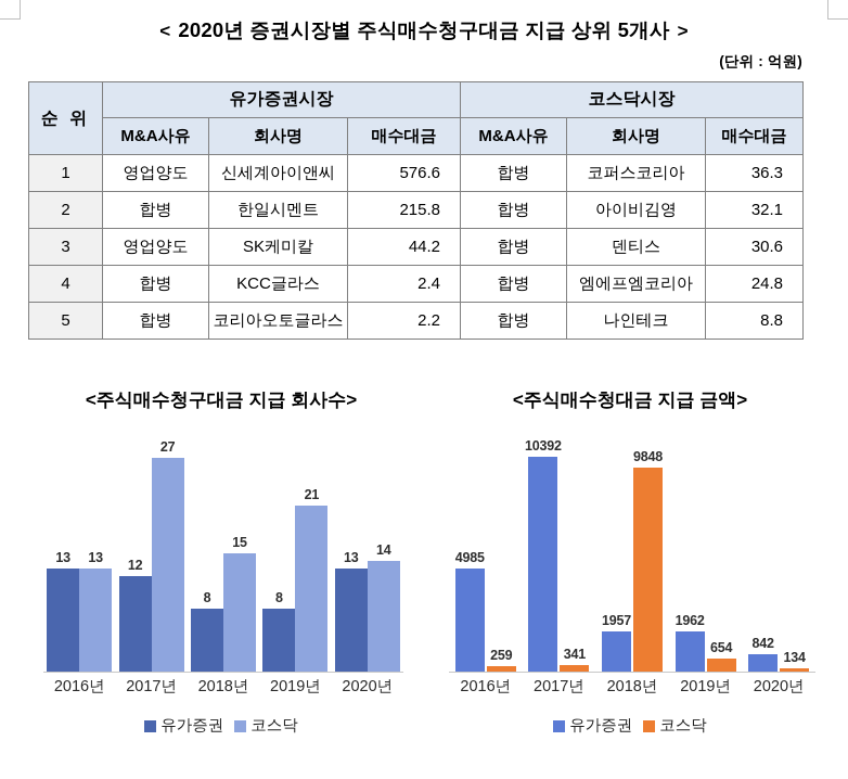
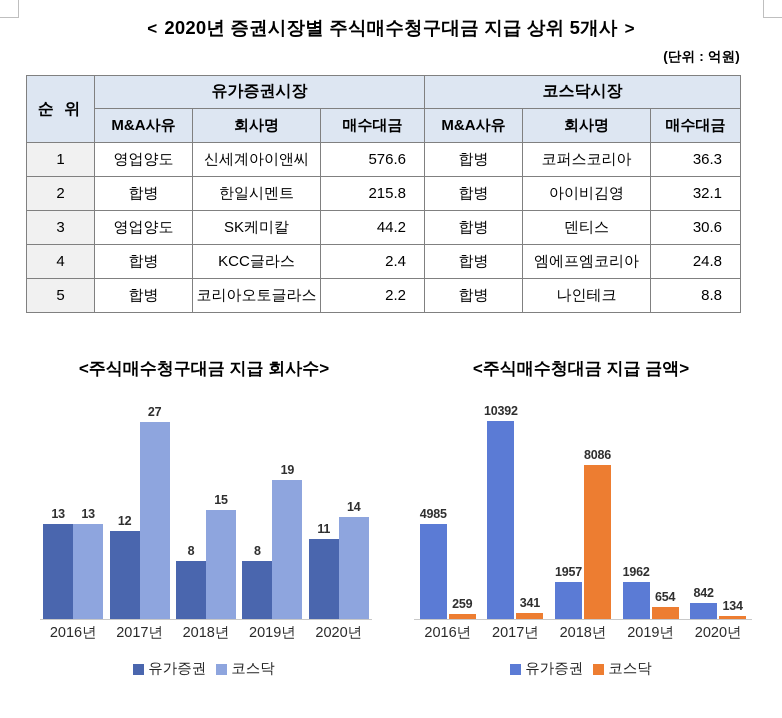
<주식매수청구대금 지급 회사수>/코스닥/2019년: 21 -> 19
<주식매수청구대금 지급 회사수>/유가증권/2020년: 13 -> 11
<주식매수청대금 지급 금액>/코스닥/2018년: 9848 -> 8086
